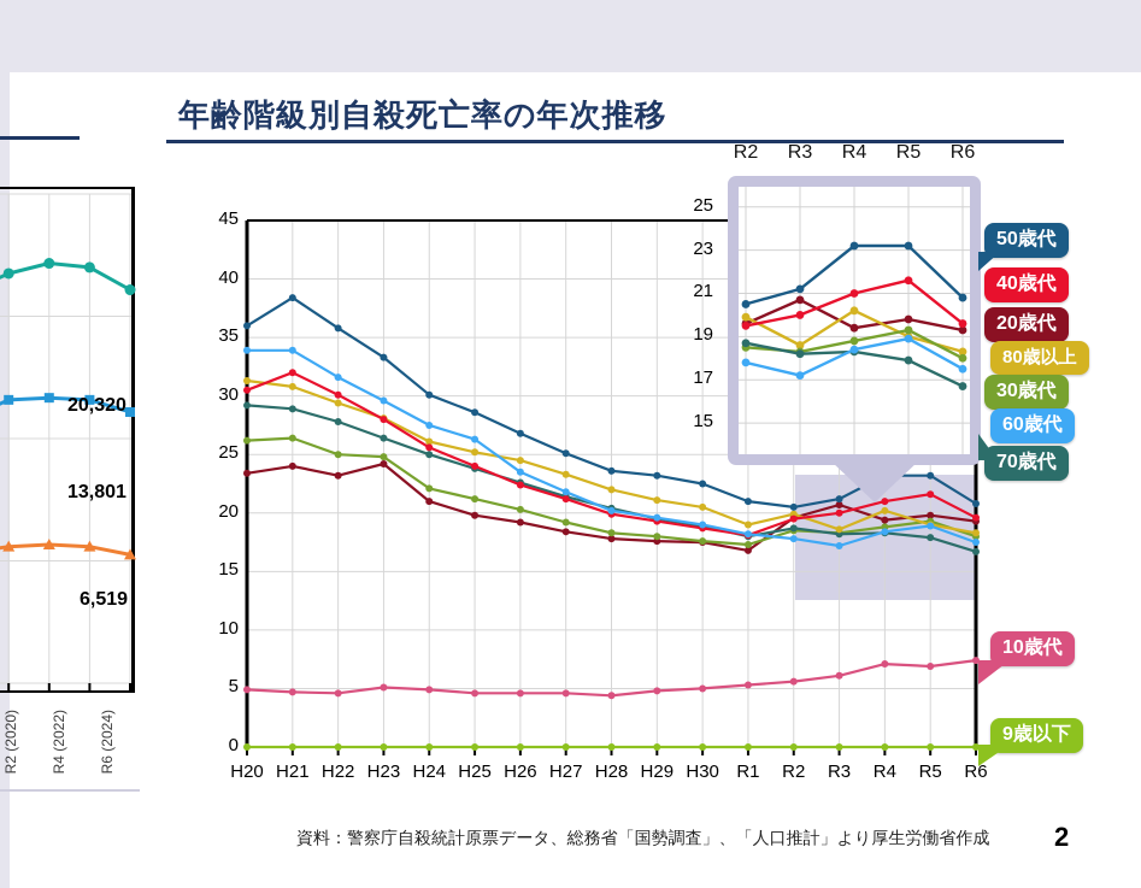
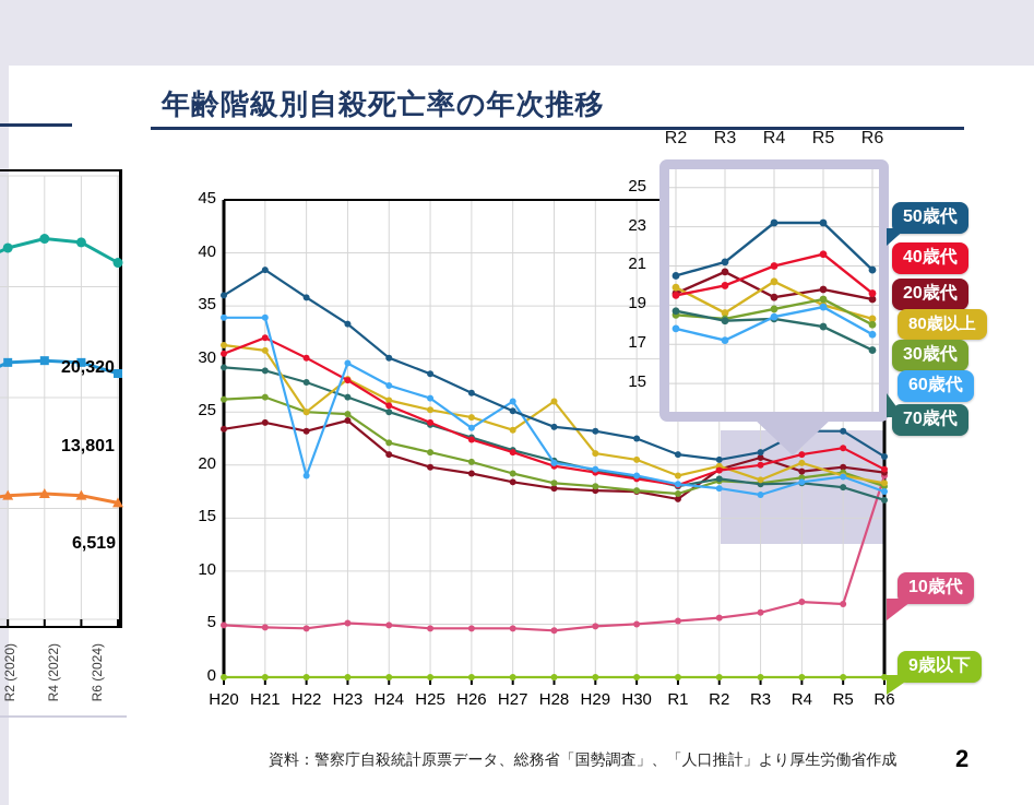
60歳代/H22: 32 -> 19
80歳以上/H22: 29 -> 25
60歳代/H27: 22 -> 26
80歳以上/H28: 22 -> 26
10歳代/R6: 7 -> 19
